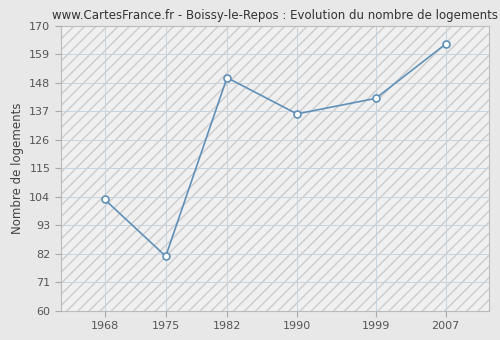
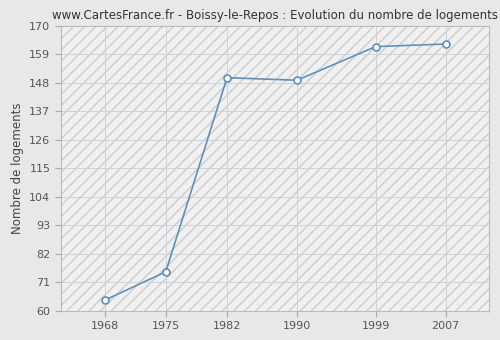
1968: 103 -> 64
1975: 81 -> 75
1990: 136 -> 149
1999: 142 -> 162
